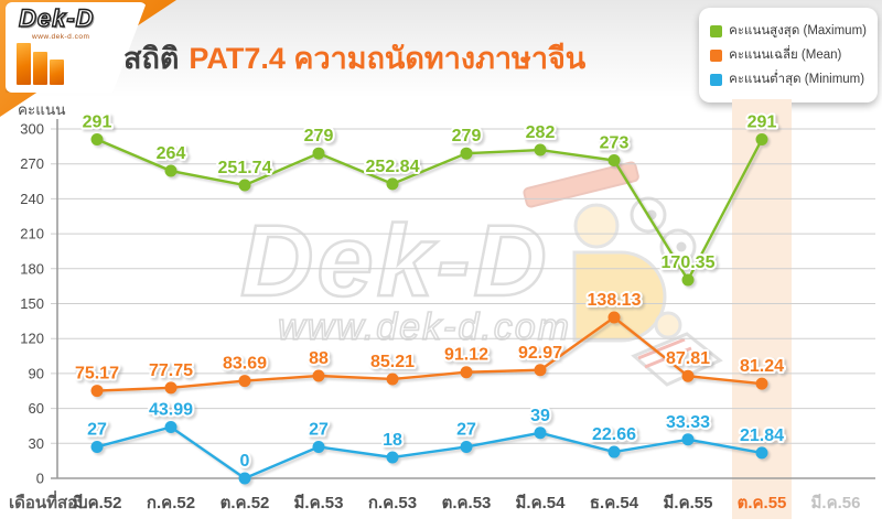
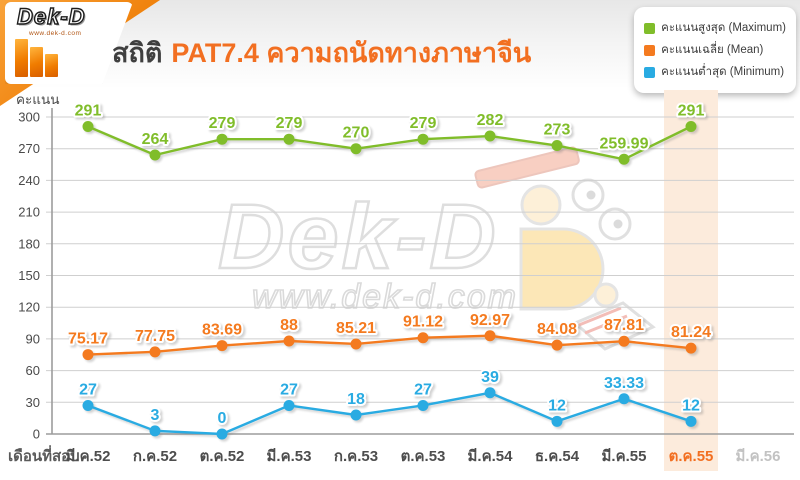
คะแนนต่ำสุด (Minimum)/ก.ค.52: 43.99 -> 3
คะแนนสูงสุด (Maximum)/ต.ค.52: 251.74 -> 279
คะแนนสูงสุด (Maximum)/ก.ค.53: 252.84 -> 270
คะแนนเฉลี่ย (Mean)/ธ.ค.54: 138.13 -> 84.08
คะแนนต่ำสุด (Minimum)/ธ.ค.54: 22.66 -> 12
คะแนนสูงสุด (Maximum)/มี.ค.55: 170.35 -> 259.99
คะแนนต่ำสุด (Minimum)/ต.ค.55: 21.84 -> 12
